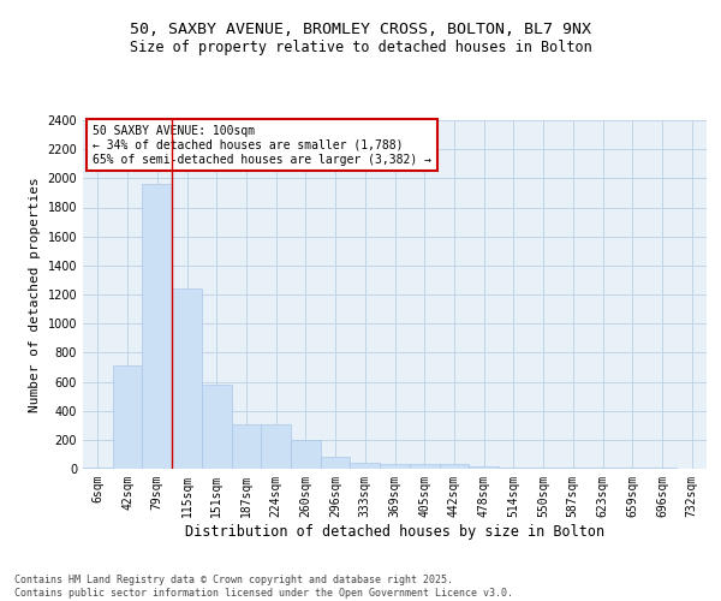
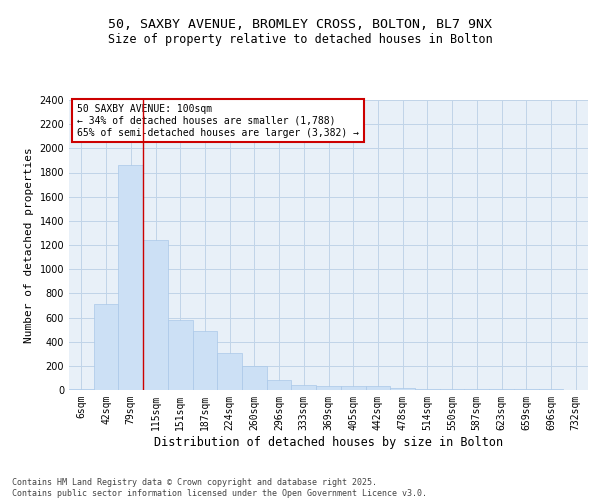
79sqm: 1960 -> 1860
187sqm: 300 -> 490
